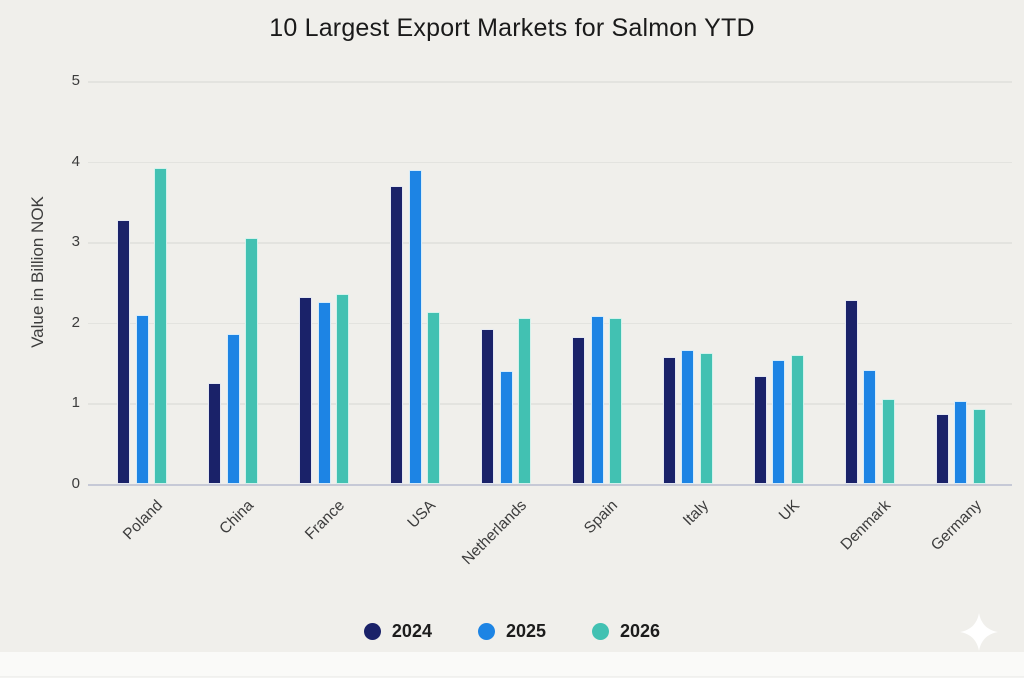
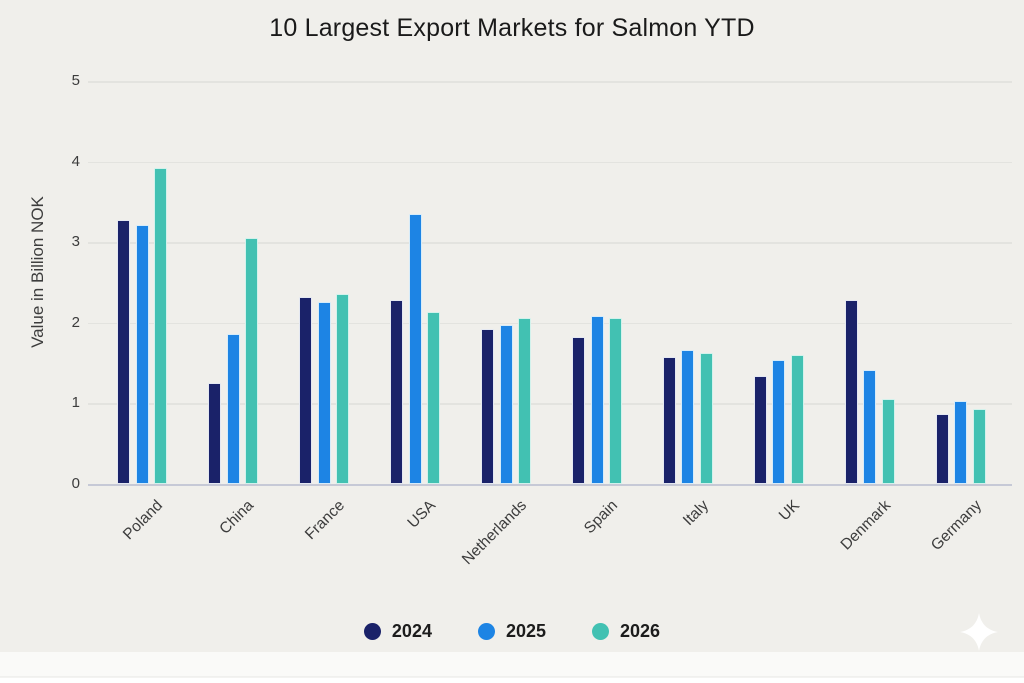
2025/Poland: 2.1 -> 3.2
2024/USA: 3.7 -> 2.3
2025/USA: 3.9 -> 3.4
2025/Netherlands: 1.4 -> 2.0
